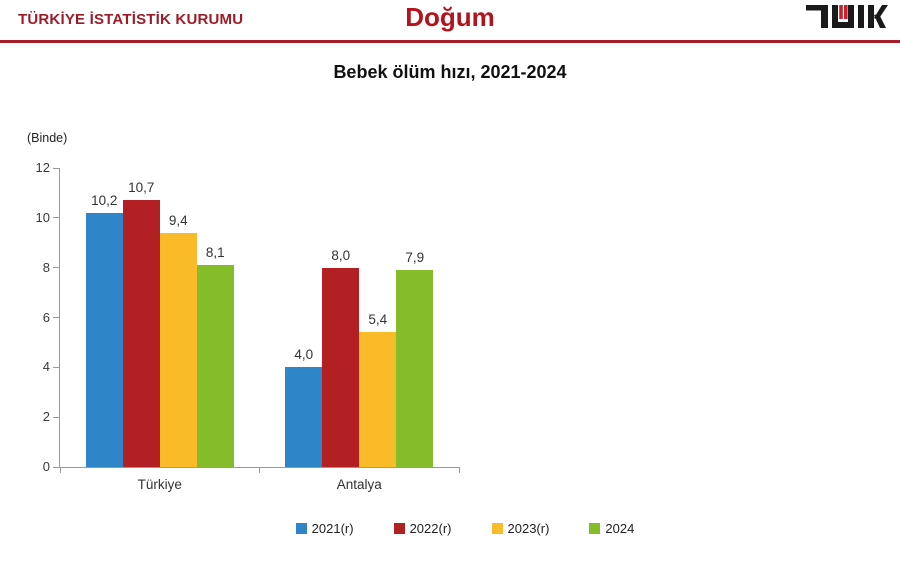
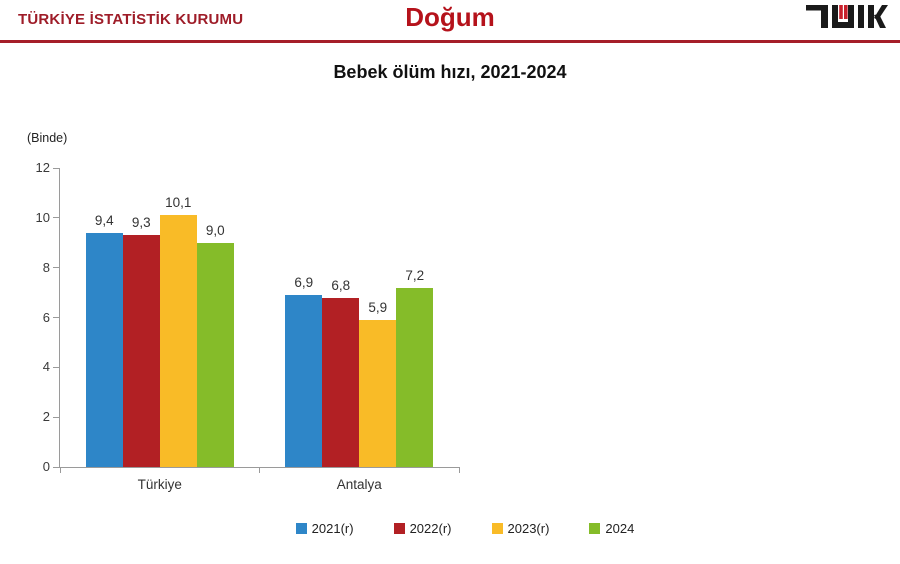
2021(r)/Türkiye: 10,2 -> 9,4
2022(r)/Türkiye: 10,7 -> 9,3
2023(r)/Türkiye: 9,4 -> 10,1
2024/Türkiye: 8,1 -> 9,0
2021(r)/Antalya: 4,0 -> 6,9
2022(r)/Antalya: 8,0 -> 6,8
2023(r)/Antalya: 5,4 -> 5,9
2024/Antalya: 7,9 -> 7,2
